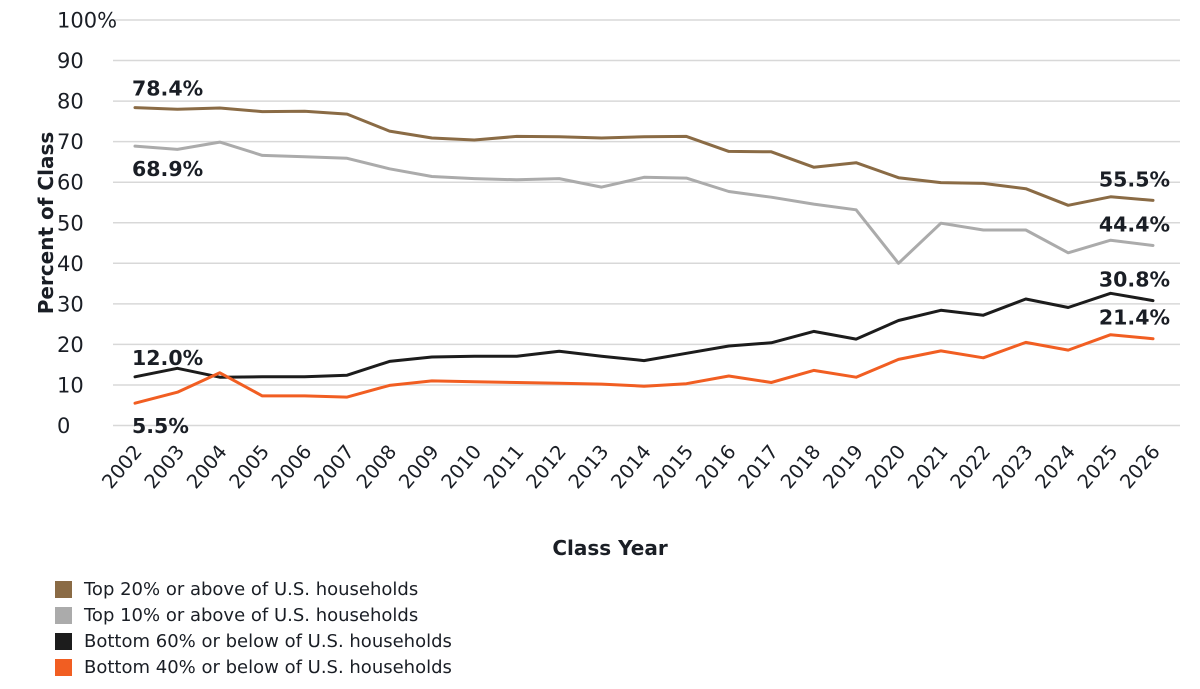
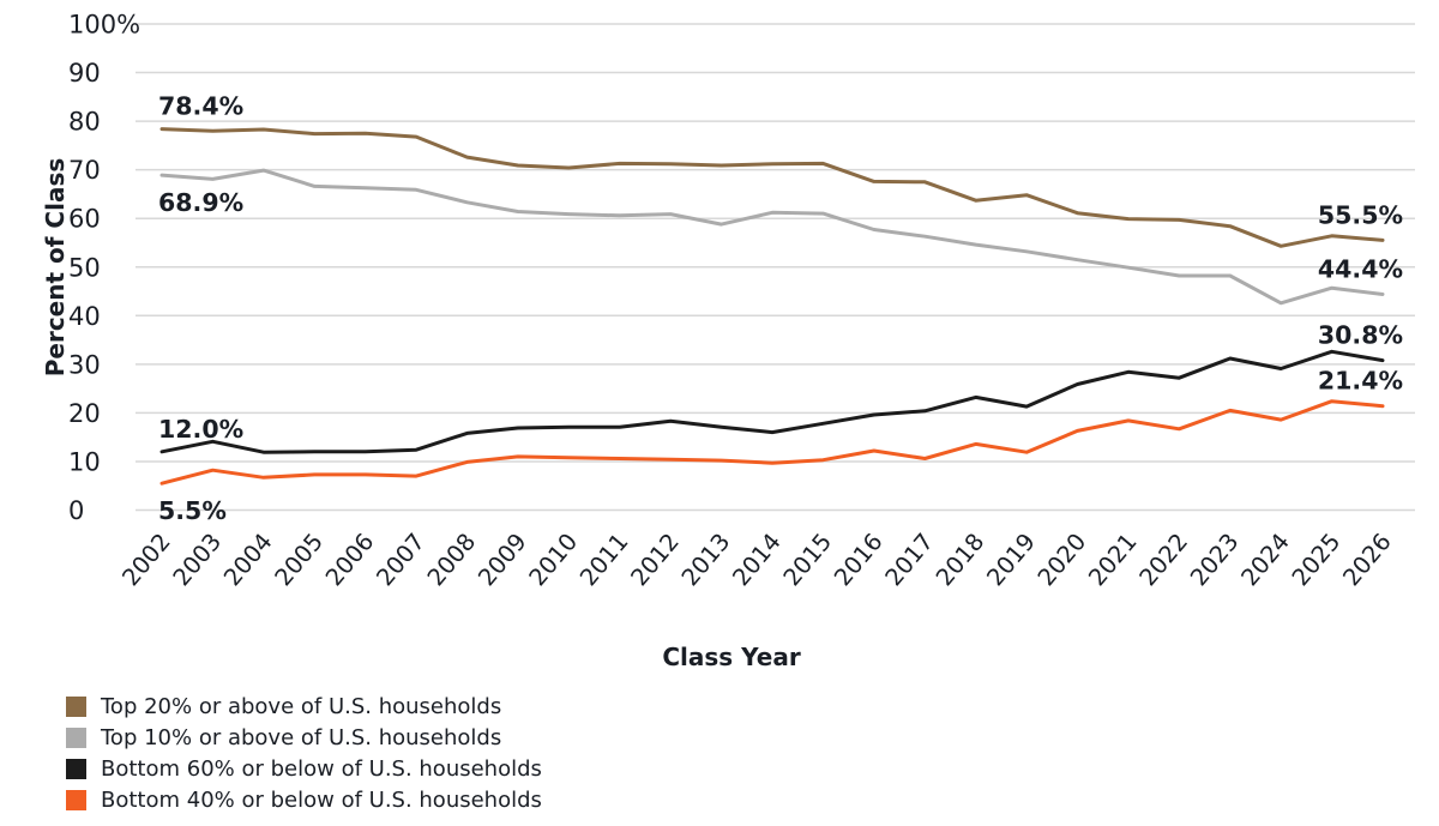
Bottom 40% or below of U.S. households/2004: 13% -> 7%
Top 10% or above of U.S. households/2020: 40% -> 52%
